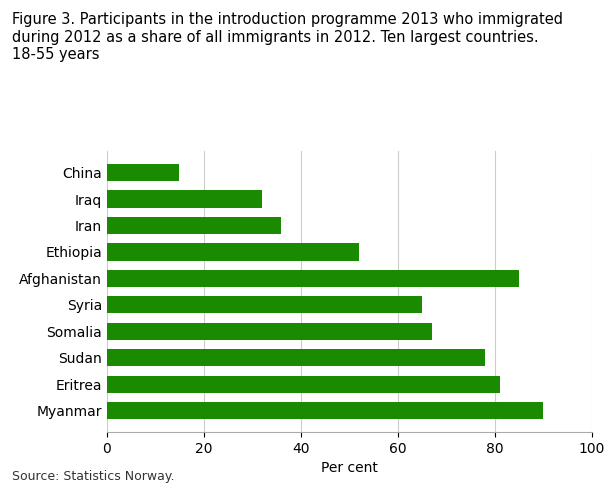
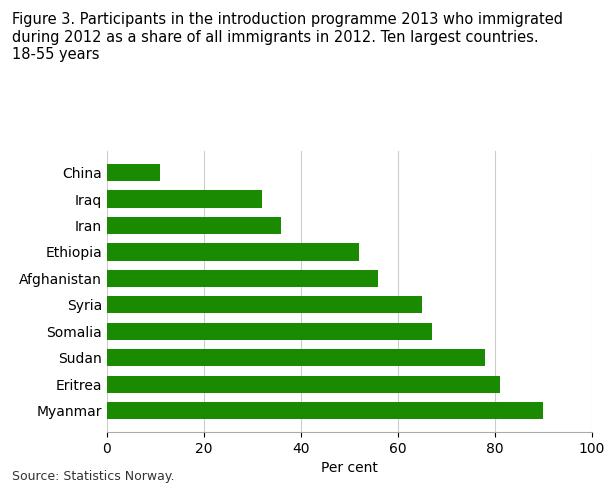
China: 15 -> 11
Afghanistan: 85 -> 56
